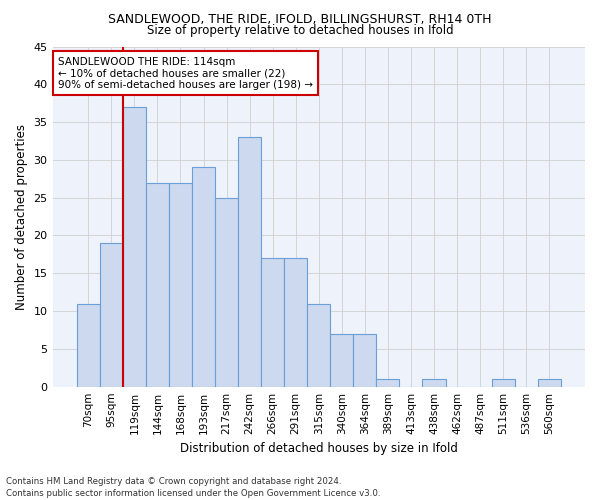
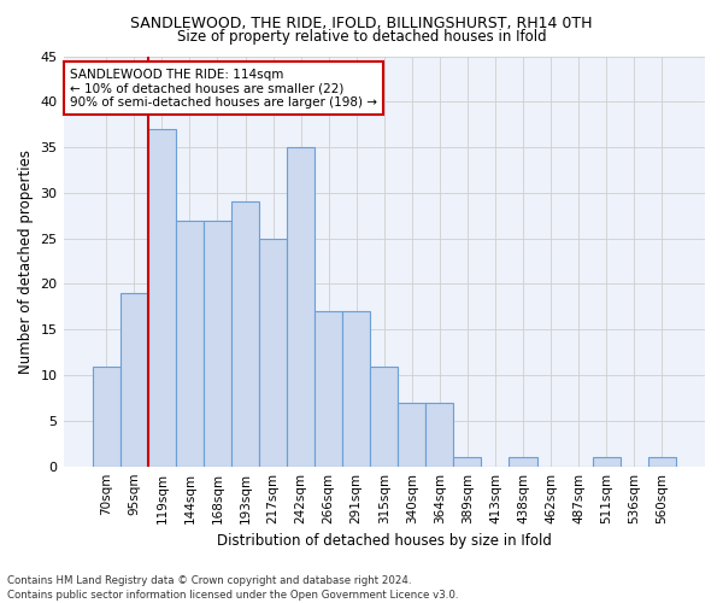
242sqm: 33 -> 35
